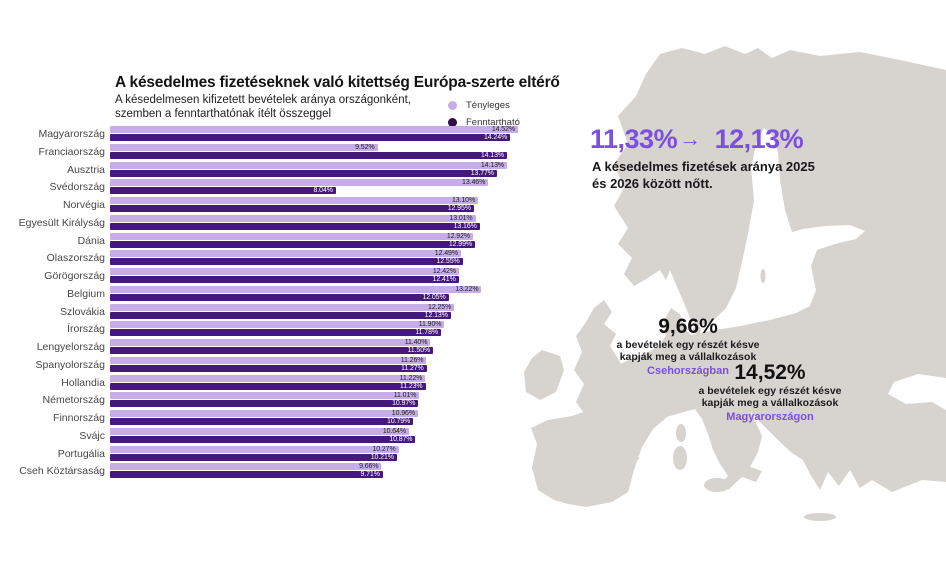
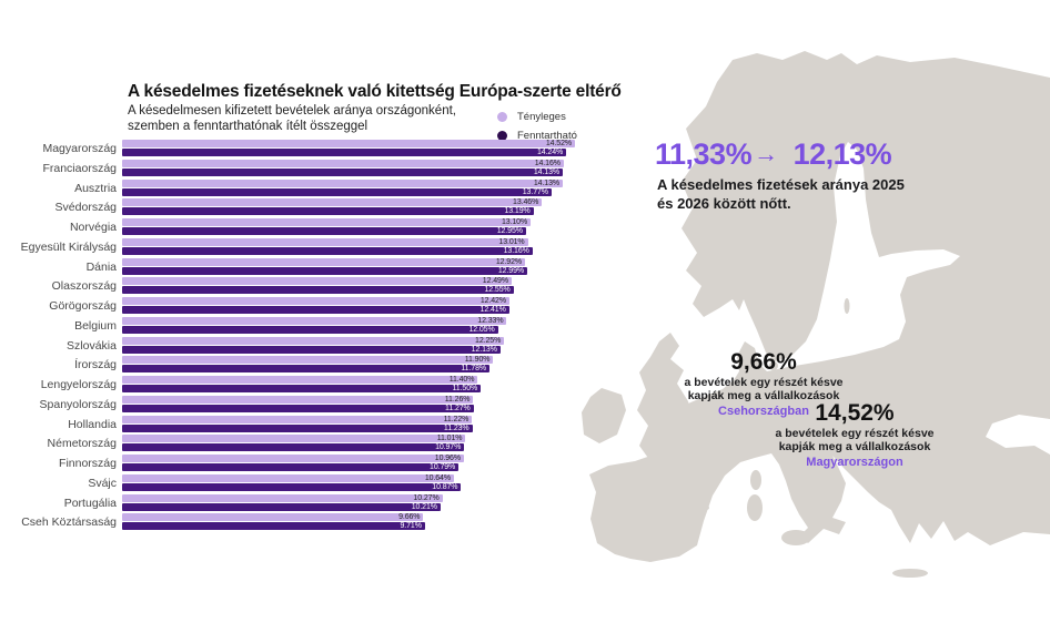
Tényleges/Franciaország: 9.52% -> 14.16%
Fenntartható/Svédország: 8.04% -> 13.19%
Tényleges/Belgium: 13.22% -> 12.33%
